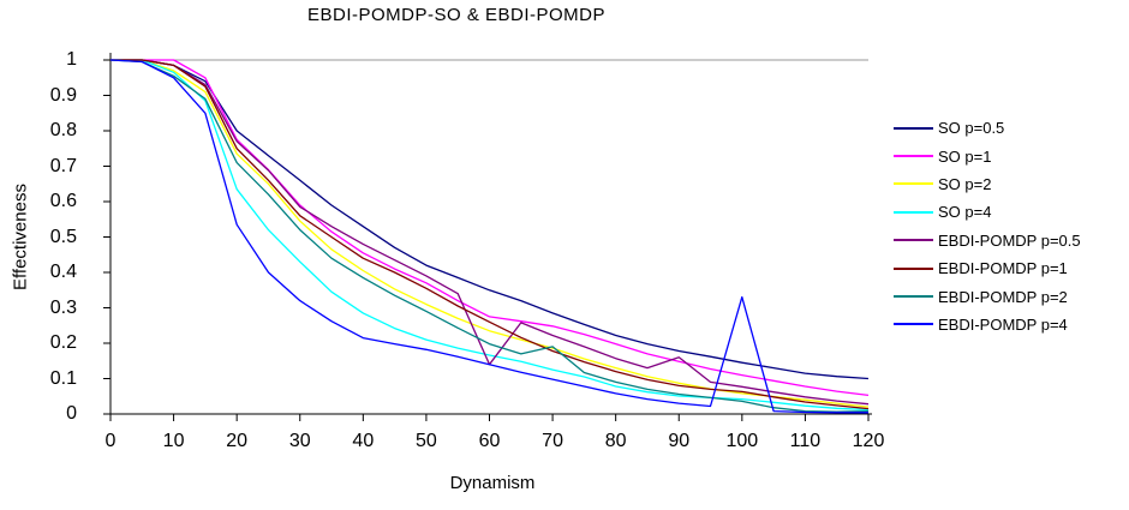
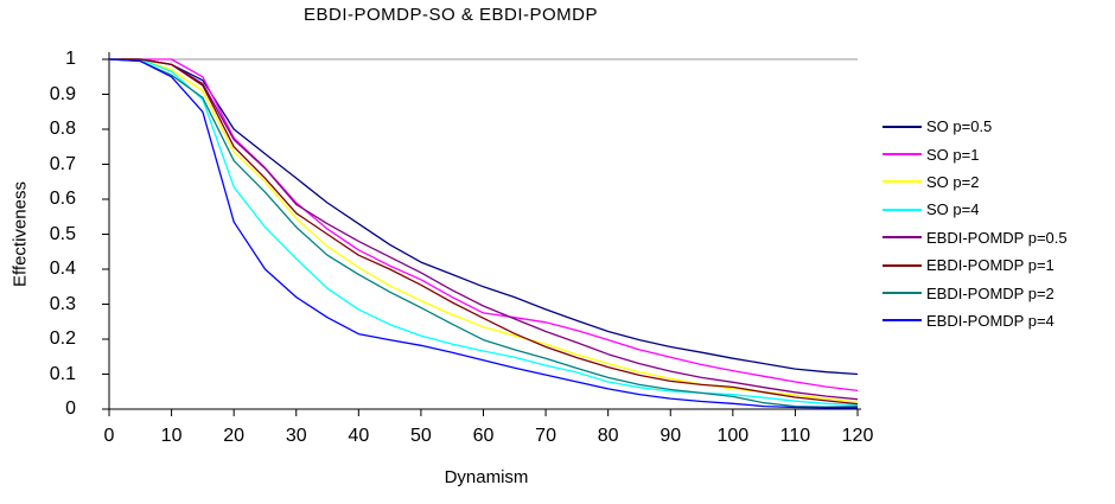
EBDI-POMDP p=0.5/60: 0.14 -> 0.29
EBDI-POMDP p=2/70: 0.19 -> 0.14
EBDI-POMDP p=0.5/90: 0.16 -> 0.11
EBDI-POMDP p=4/100: 0.33 -> 0.02
